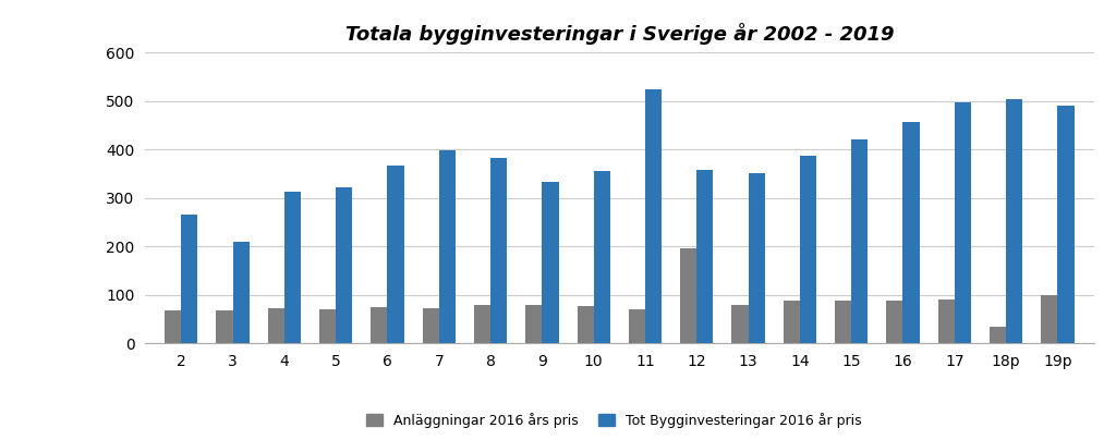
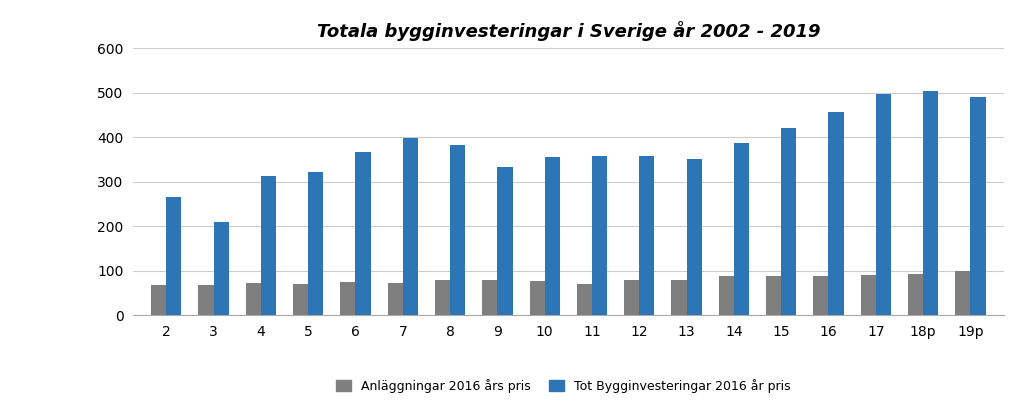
Tot Bygginvesteringar 2016 år pris/11: 525 -> 358
Anläggningar 2016 års pris/12: 195 -> 80
Anläggningar 2016 års pris/18p: 35 -> 93
